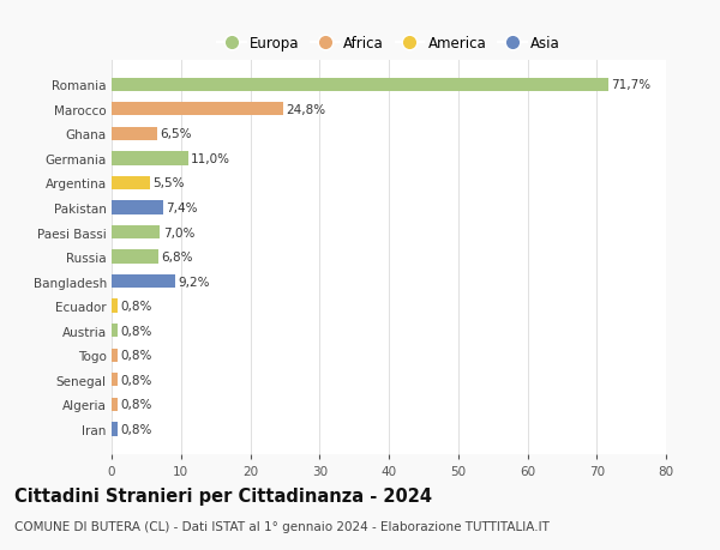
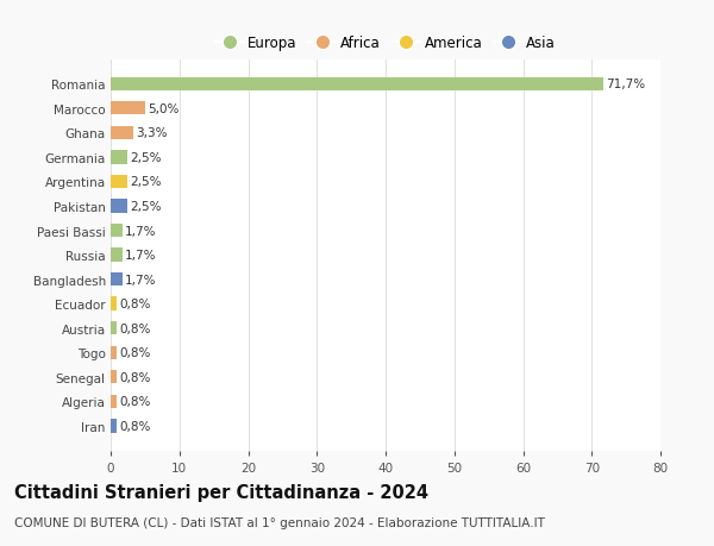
Marocco: 24,8% -> 5,0%
Ghana: 6,5% -> 3,3%
Germania: 11,0% -> 2,5%
Argentina: 5,5% -> 2,5%
Pakistan: 7,4% -> 2,5%
Paesi Bassi: 7,0% -> 1,7%
Russia: 6,8% -> 1,7%
Bangladesh: 9,2% -> 1,7%
